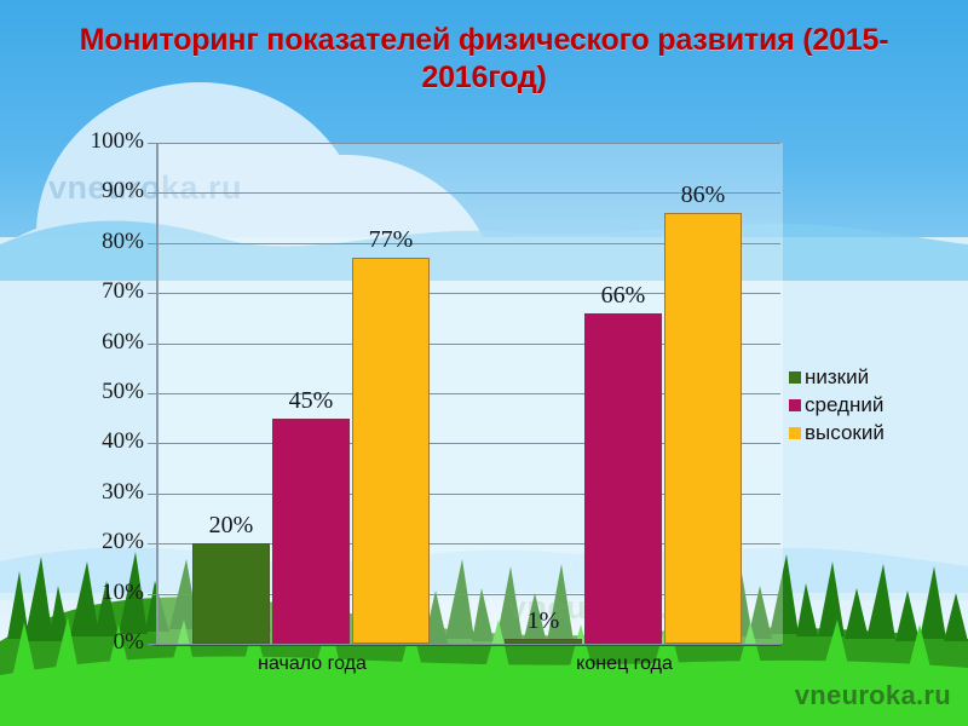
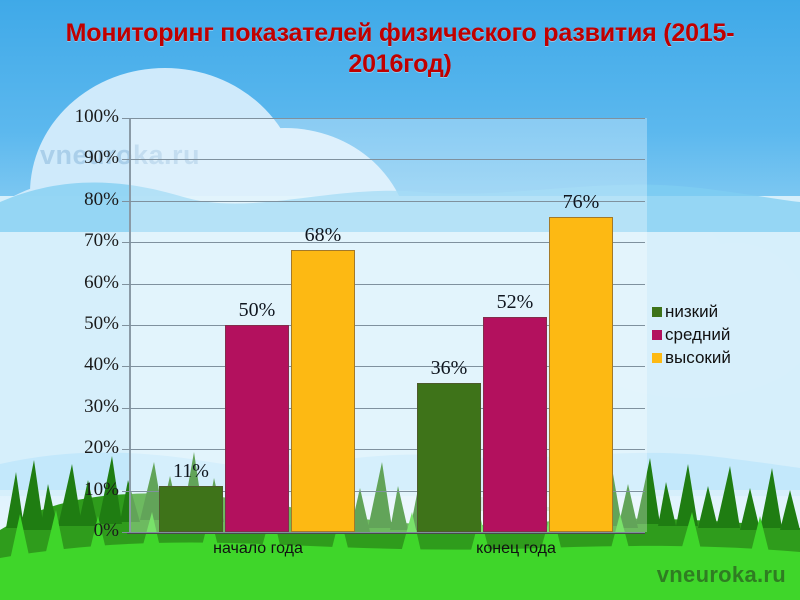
низкий/начало года: 20% -> 11%
средний/начало года: 45% -> 50%
высокий/начало года: 77% -> 68%
низкий/конец года: 1% -> 36%
средний/конец года: 66% -> 52%
высокий/конец года: 86% -> 76%
